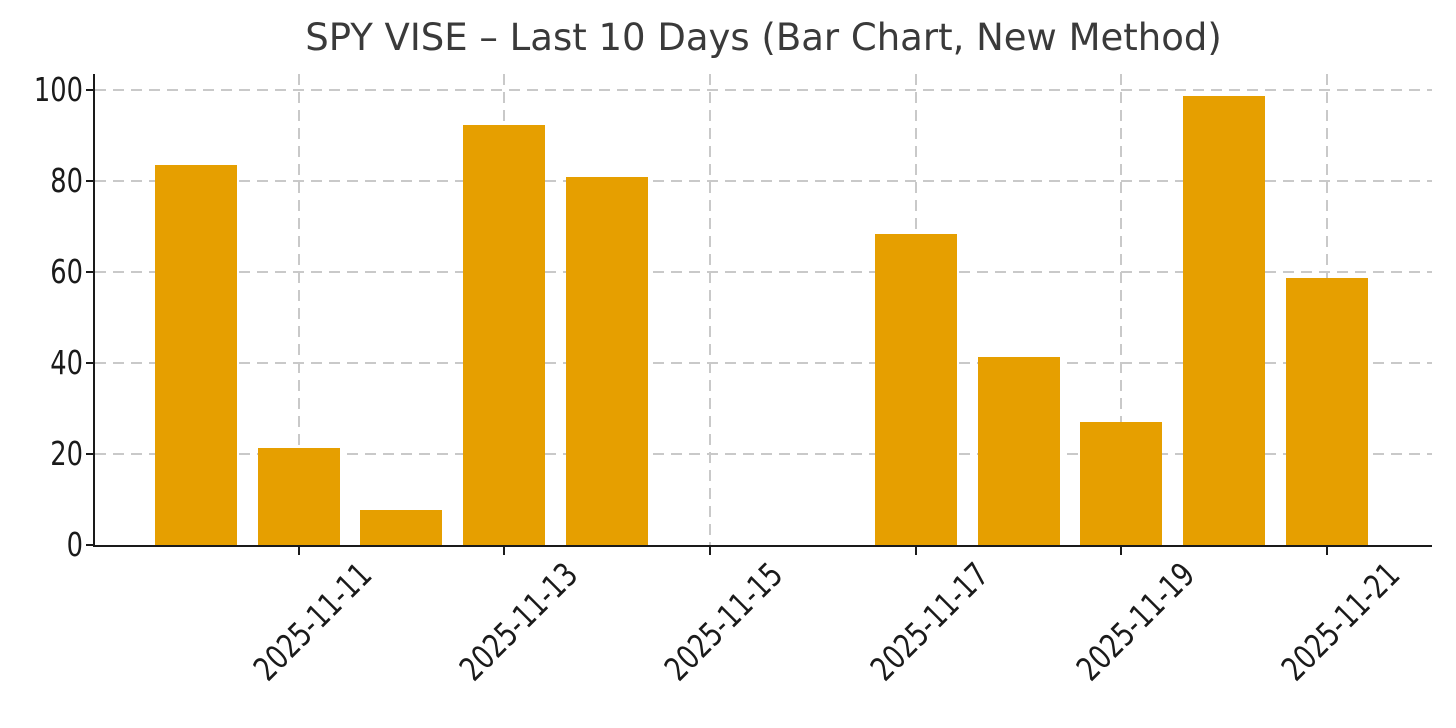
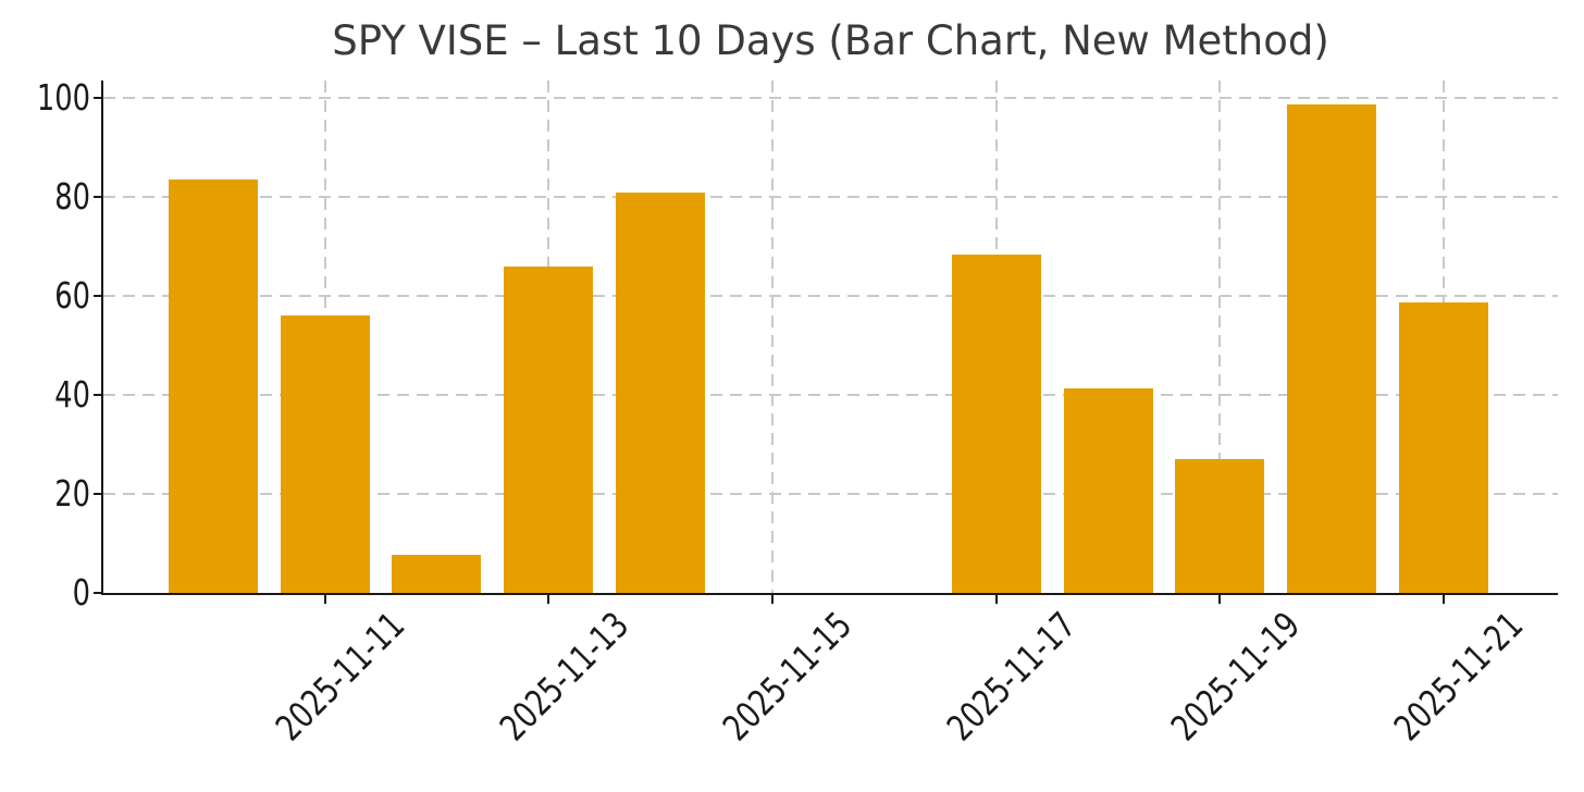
2025-11-11: 21 -> 56
2025-11-13: 92 -> 66
